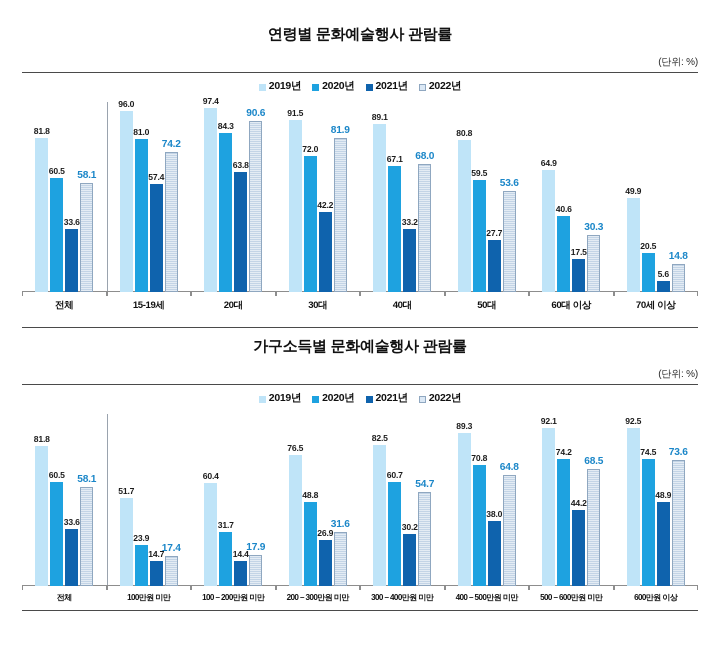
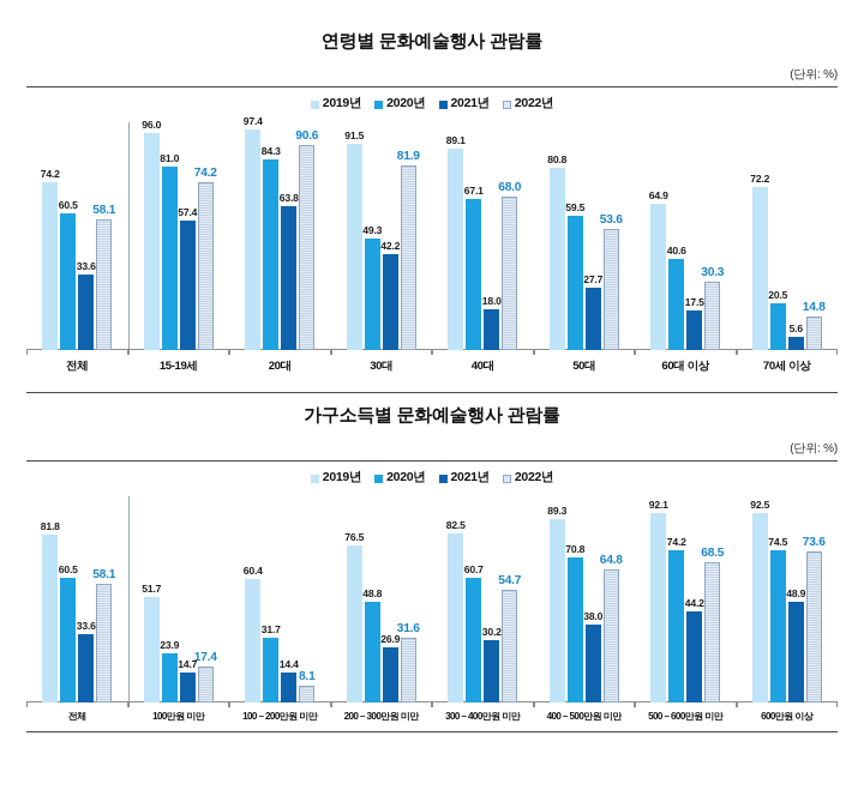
연령별 문화예술행사 관람률/2019년/전체: 81.8 -> 74.2
연령별 문화예술행사 관람률/2020년/30대: 72.0 -> 49.3
연령별 문화예술행사 관람률/2021년/40대: 33.2 -> 18.0
연령별 문화예술행사 관람률/2019년/70세 이상: 49.9 -> 72.2
가구소득별 문화예술행사 관람률/2022년/100 – 200만원 미만: 17.9 -> 8.1
